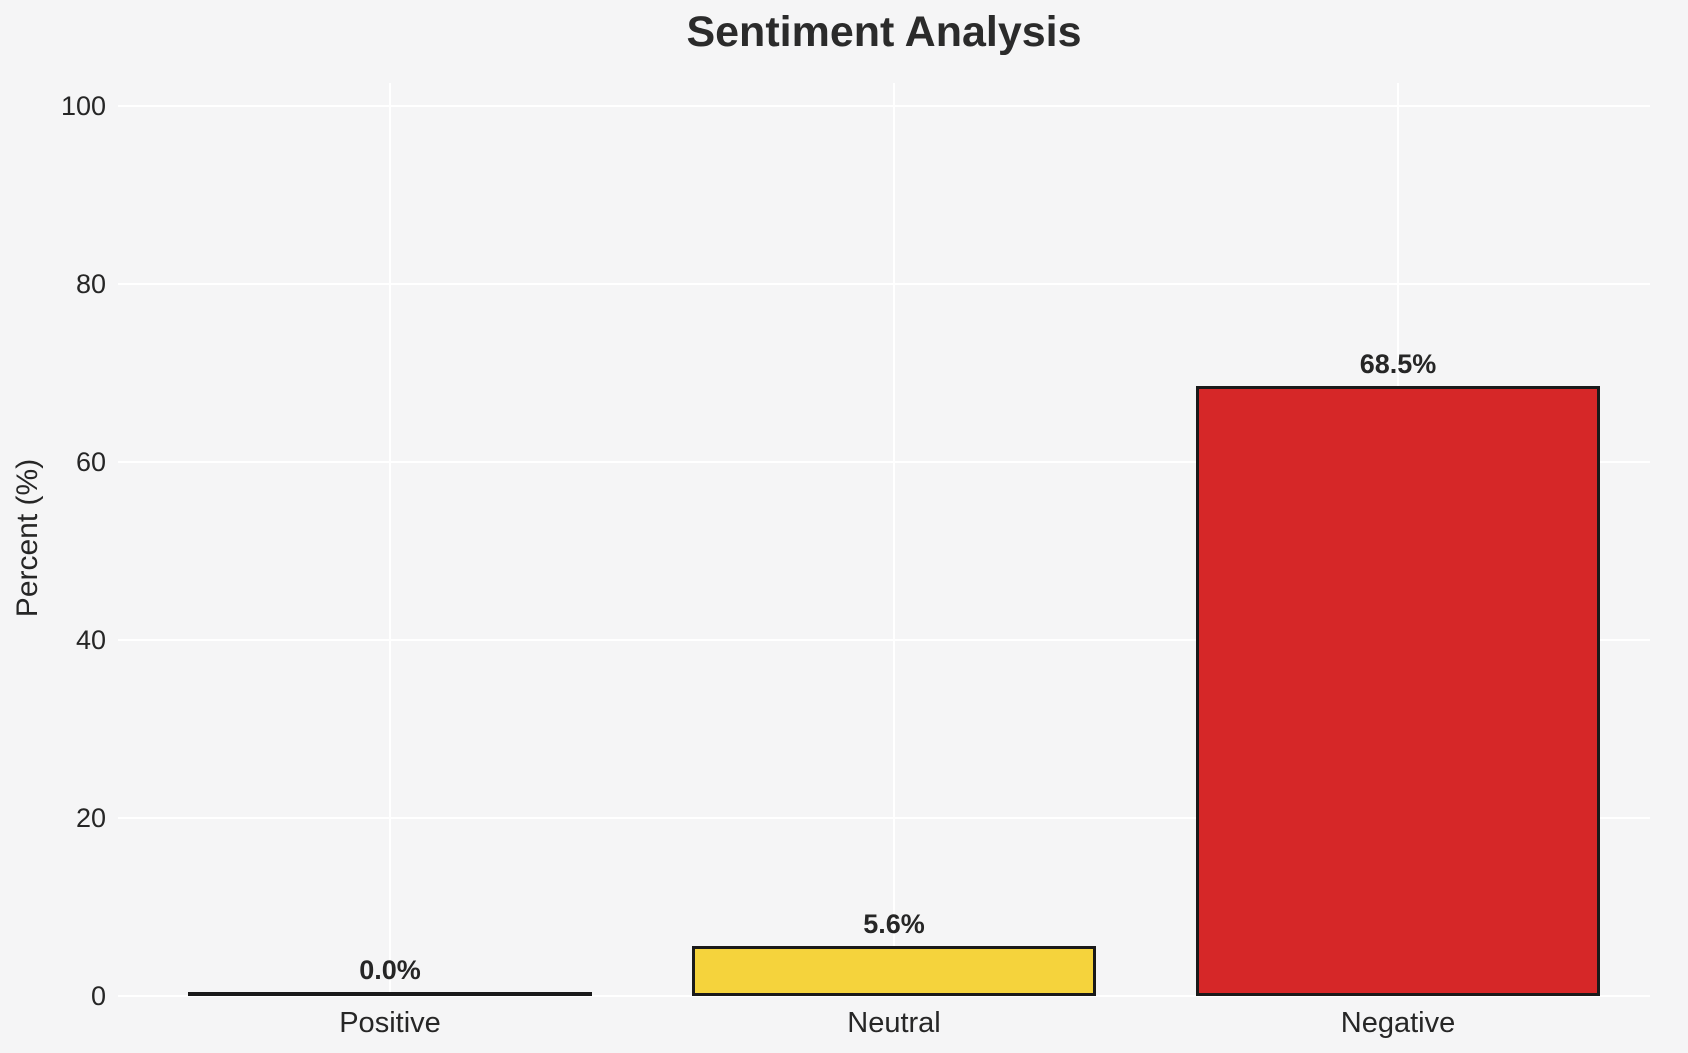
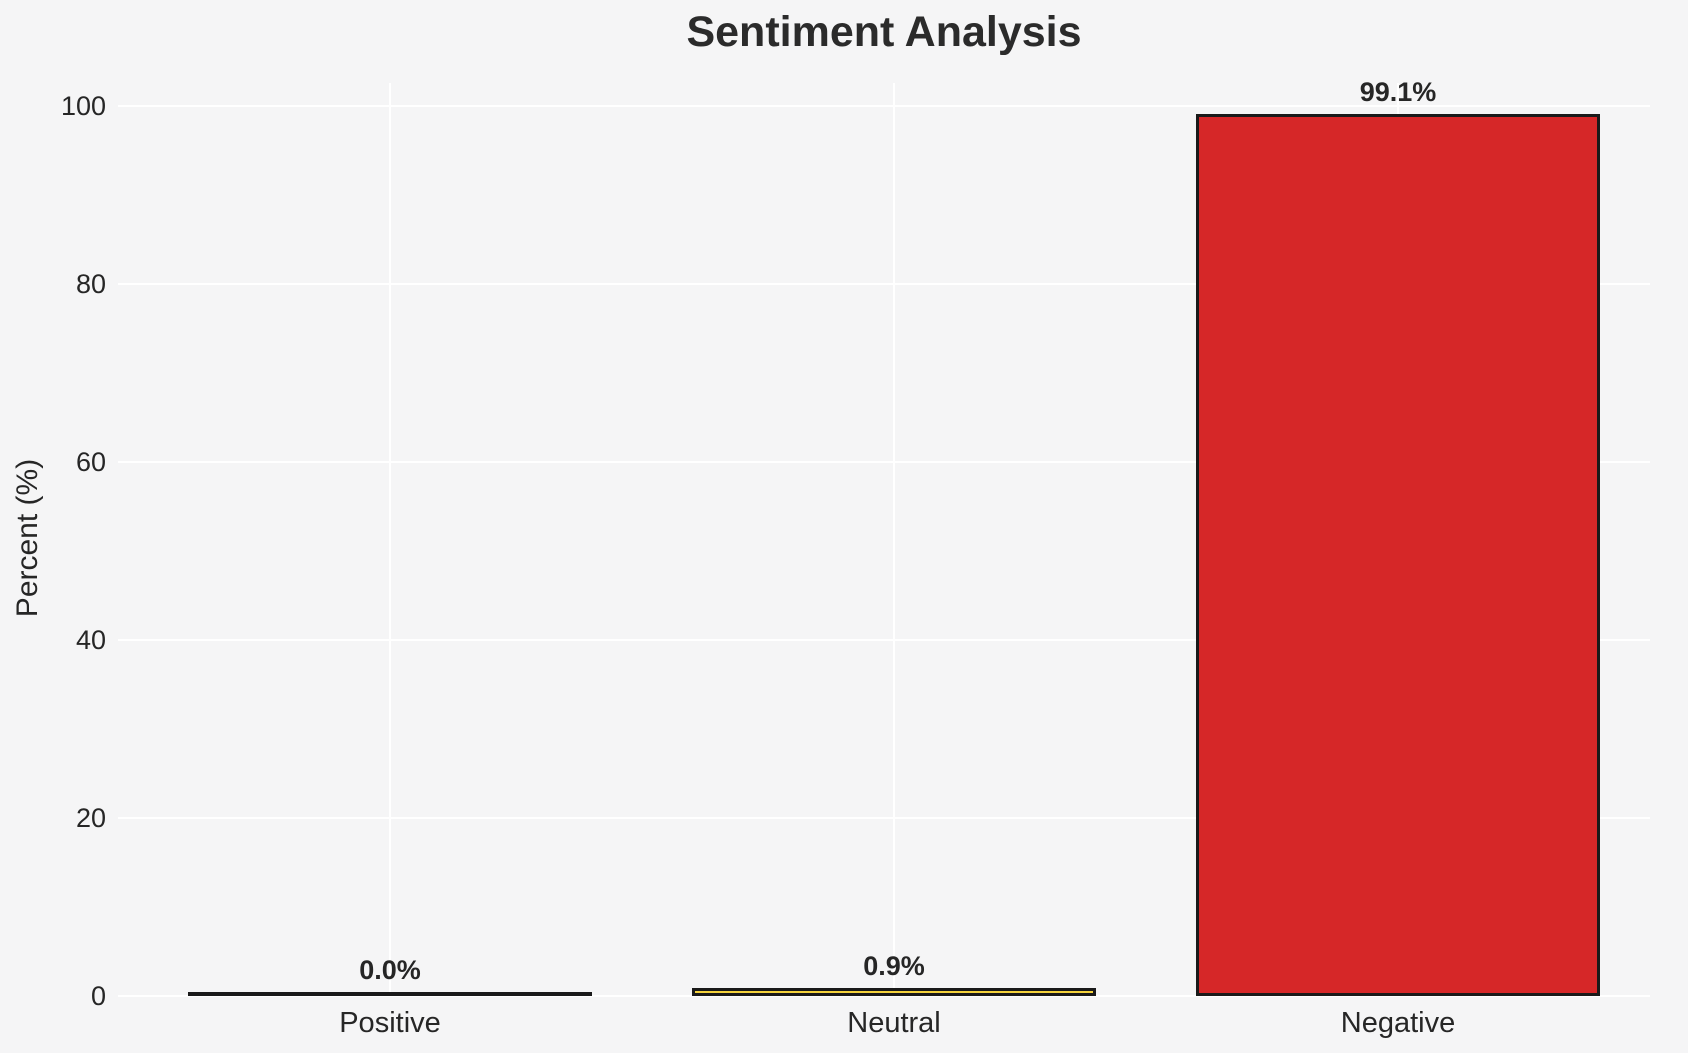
Neutral: 5.6% -> 0.9%
Negative: 68.5% -> 99.1%
